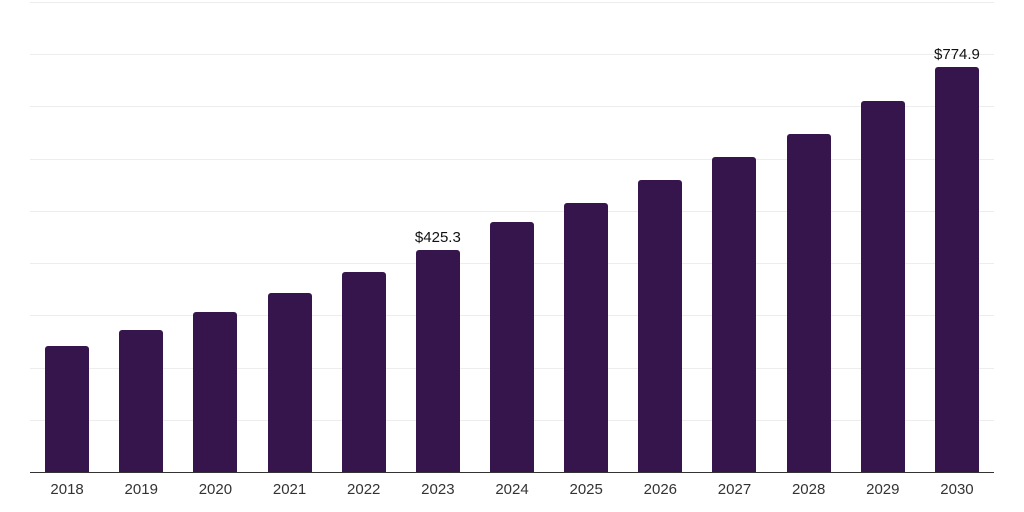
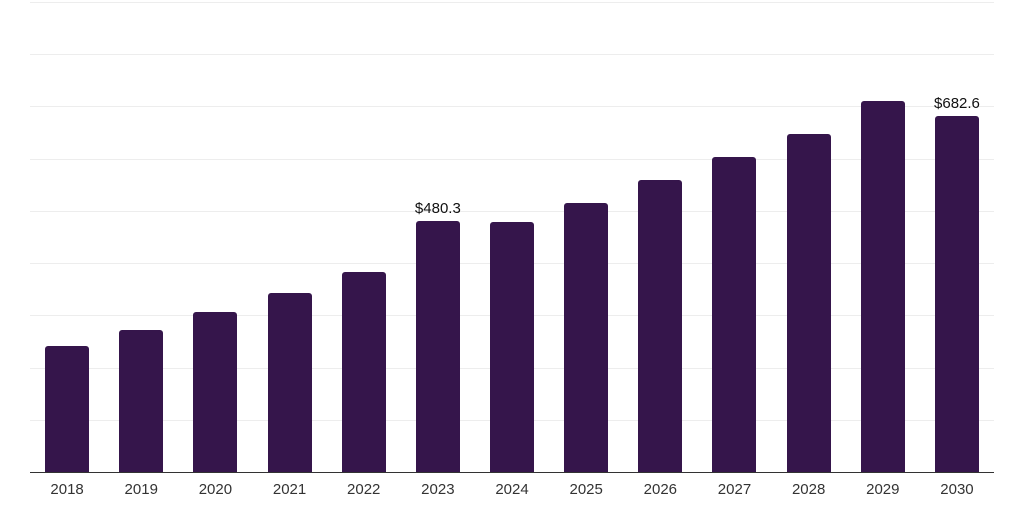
2023: $425.3 -> $480.3
2030: $774.9 -> $682.6
